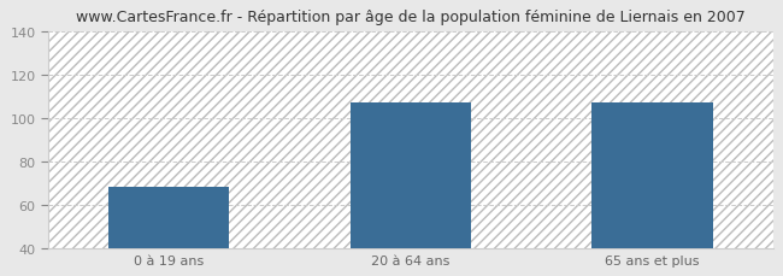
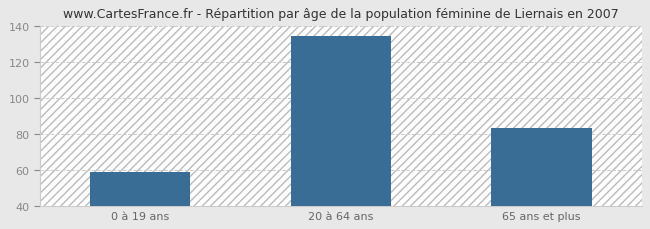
0 à 19 ans: 68 -> 59
20 à 64 ans: 107 -> 134
65 ans et plus: 107 -> 83
